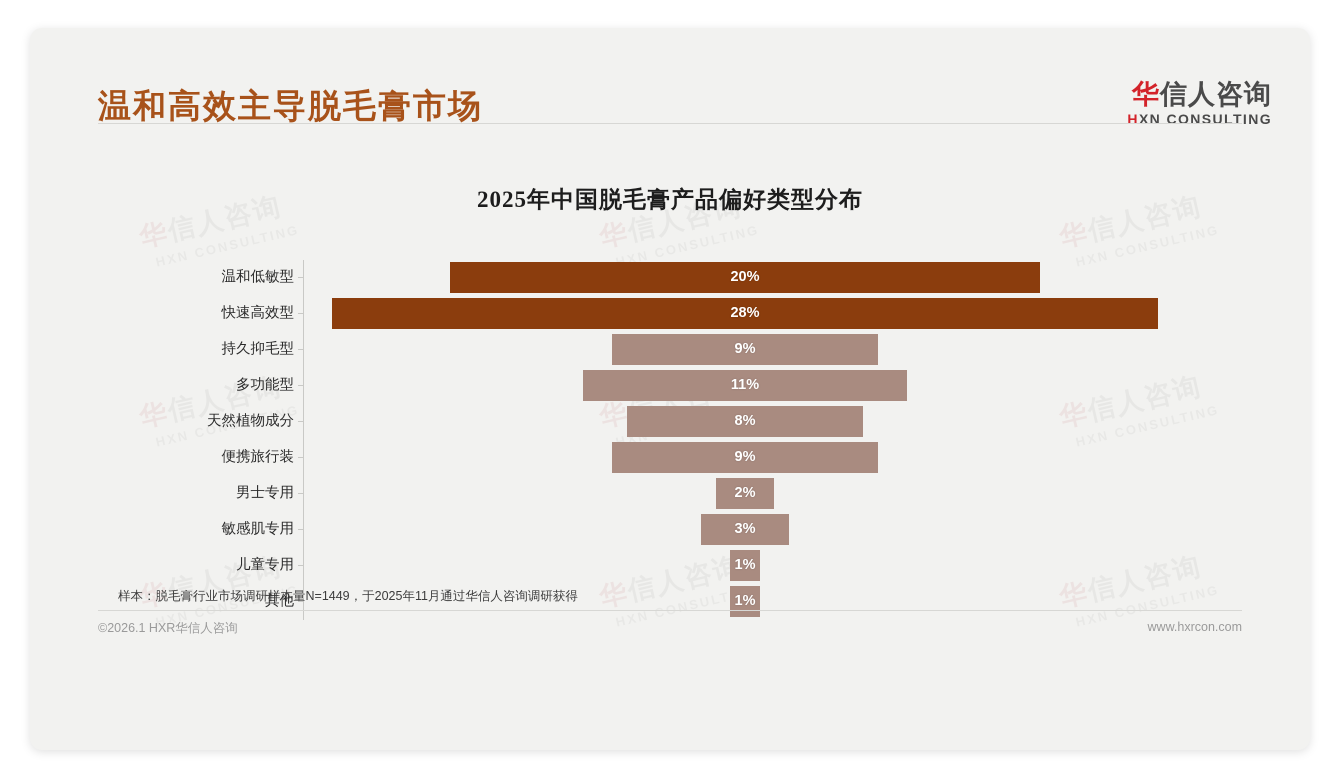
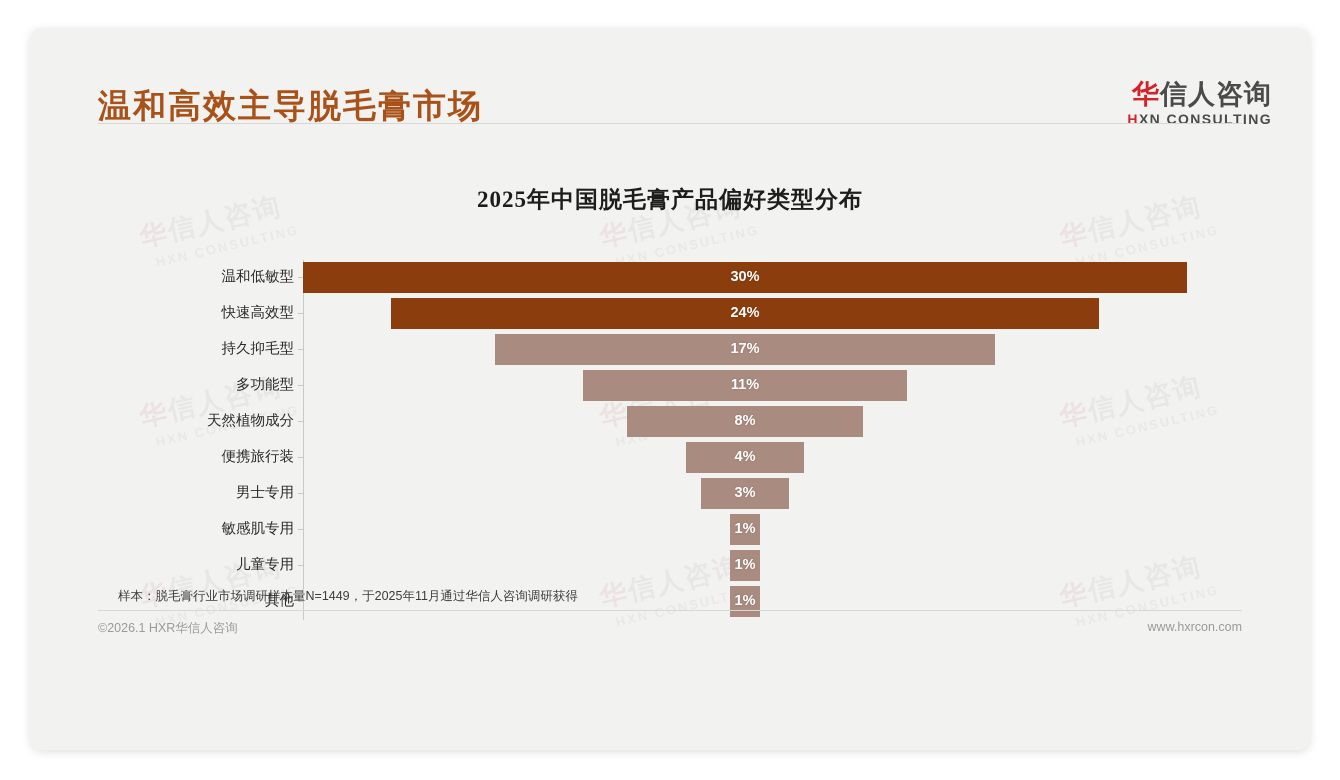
温和低敏型: 20% -> 30%
快速高效型: 28% -> 24%
持久抑毛型: 9% -> 17%
便携旅行装: 9% -> 4%
男士专用: 2% -> 3%
敏感肌专用: 3% -> 1%
